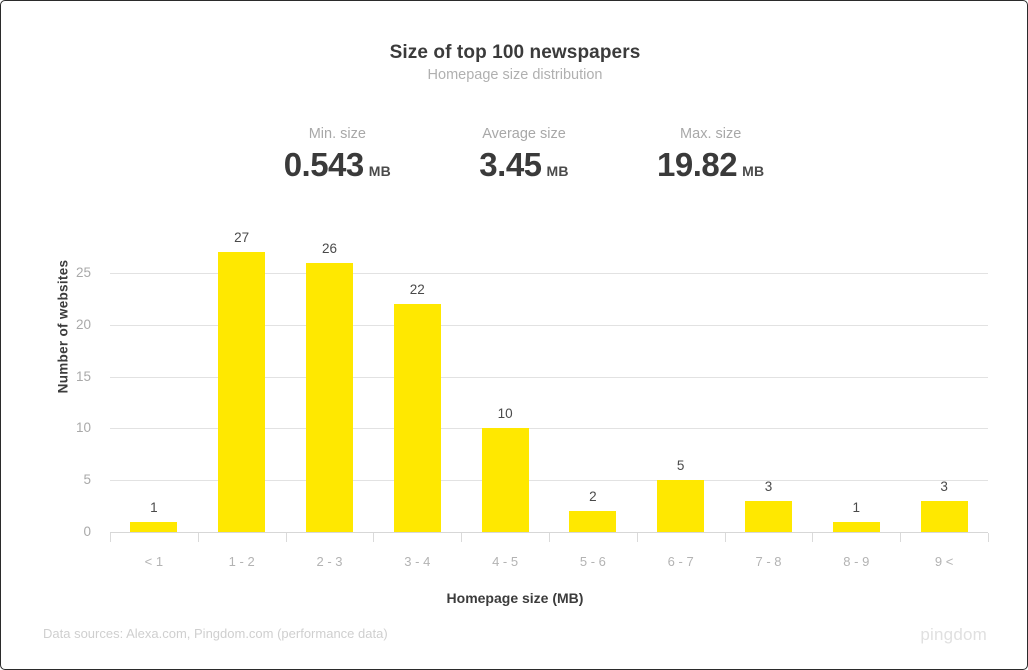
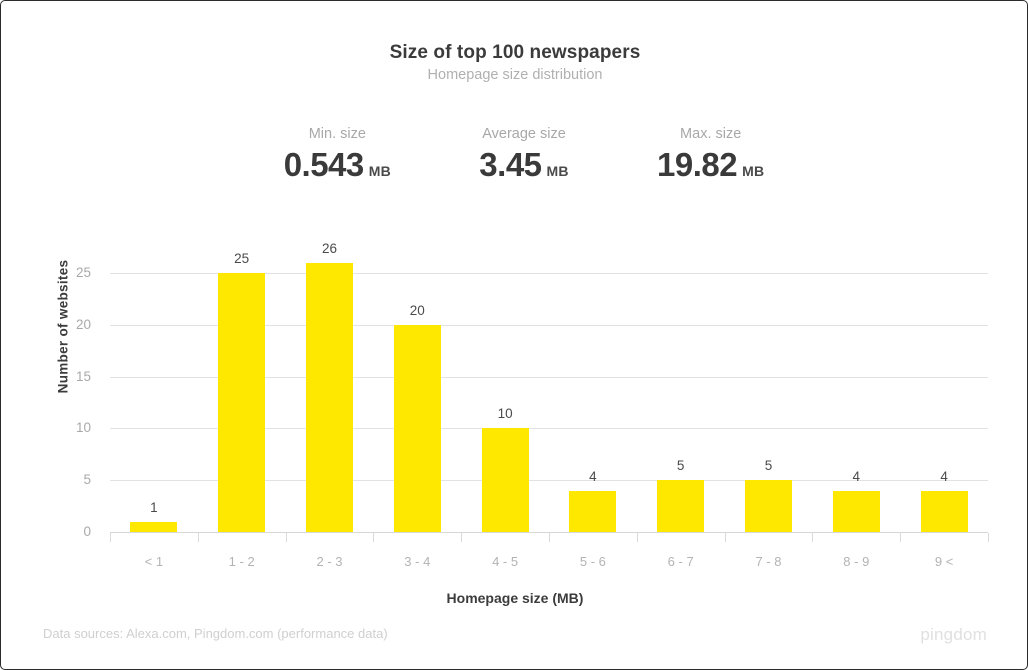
1 - 2: 27 -> 25
3 - 4: 22 -> 20
5 - 6: 2 -> 4
7 - 8: 3 -> 5
8 - 9: 1 -> 4
9 <: 3 -> 4
